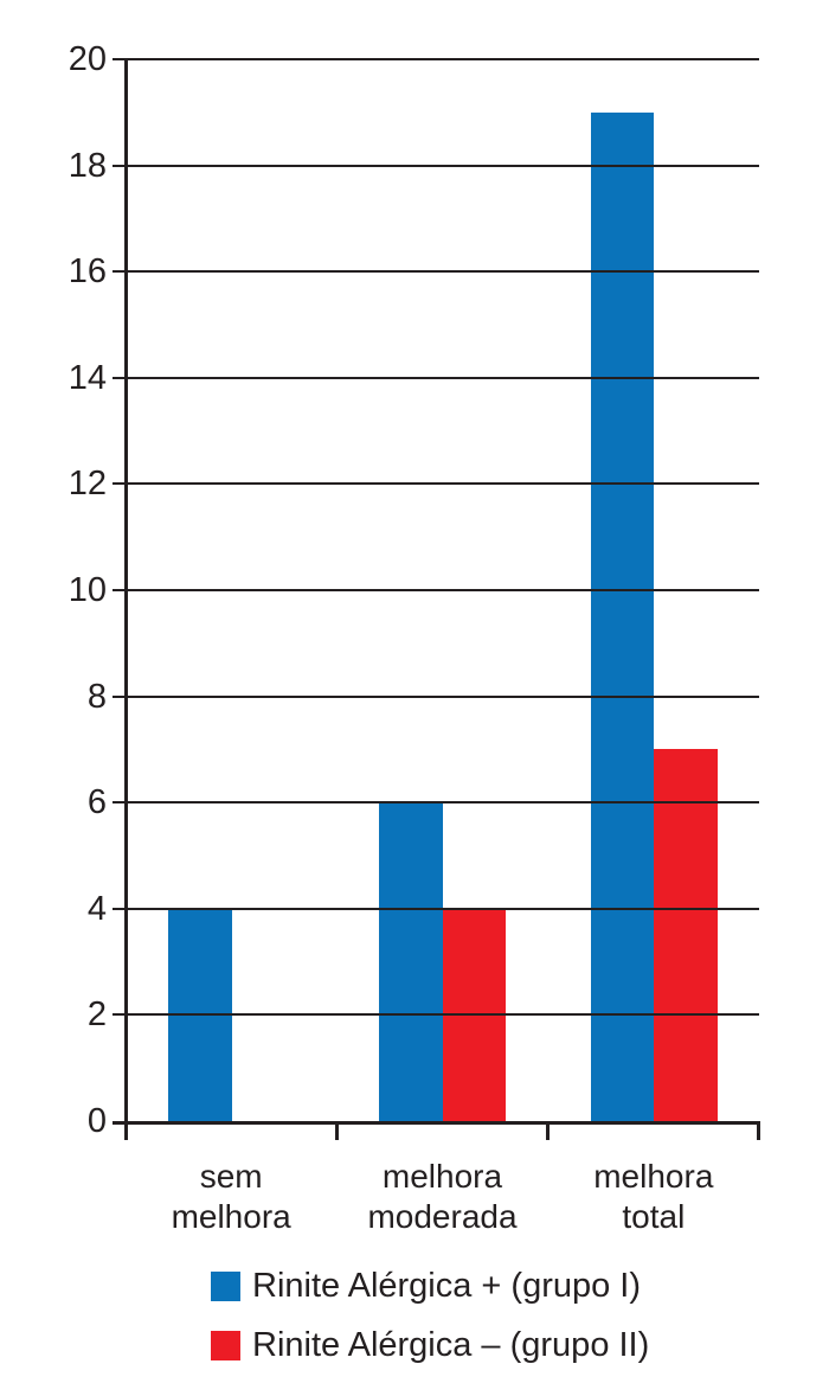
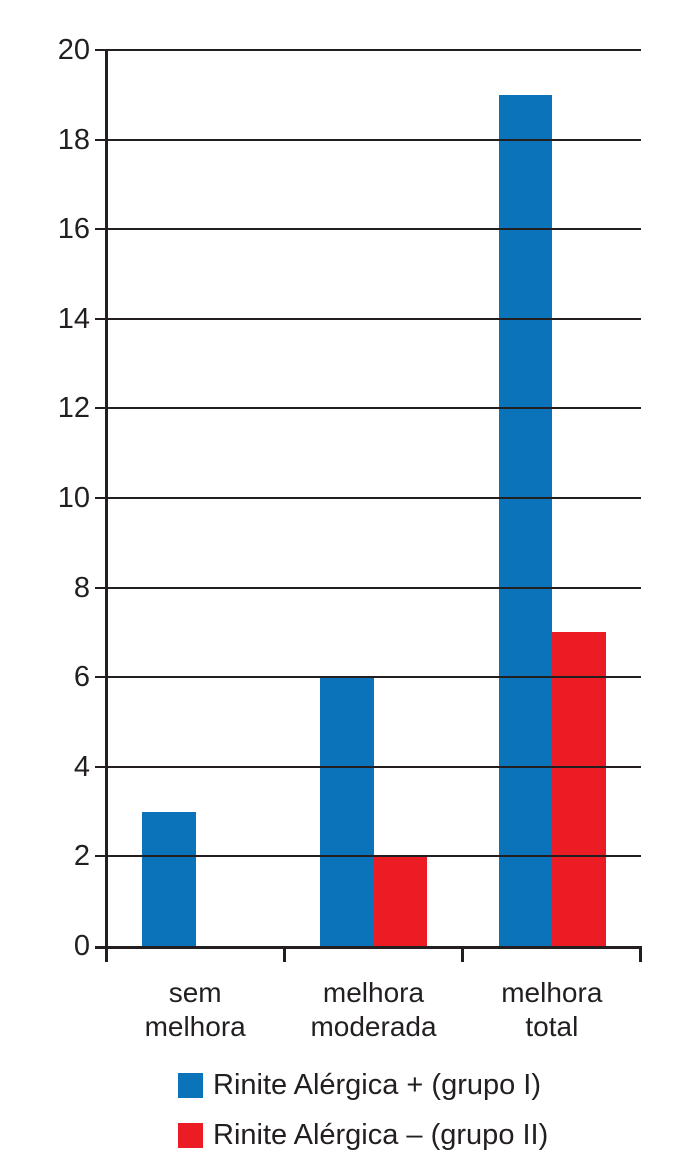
Rinite Alérgica + (grupo I)/sem melhora: 4 -> 3
Rinite Alérgica – (grupo II)/melhora moderada: 4 -> 2
